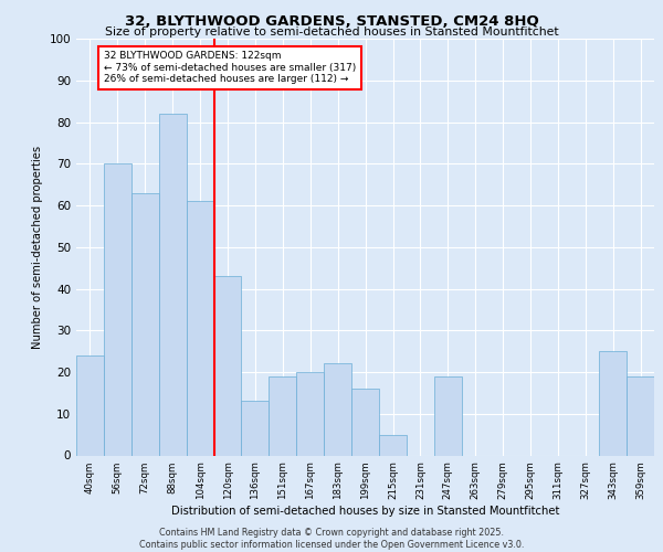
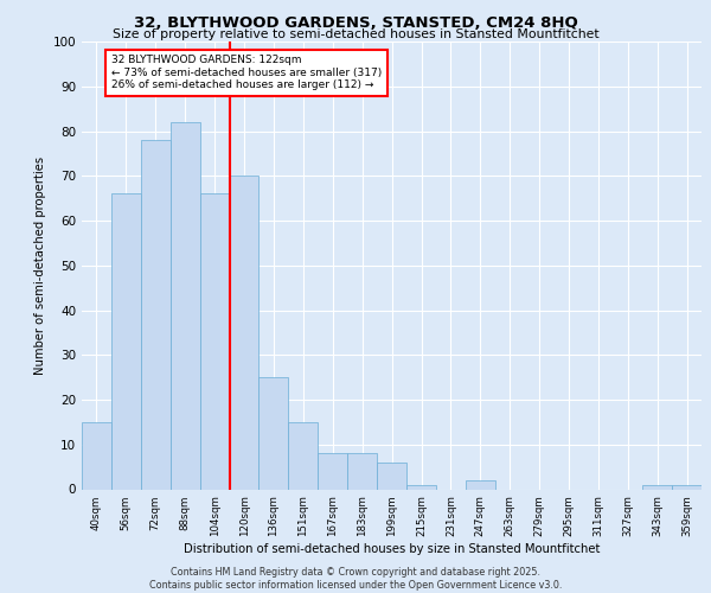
40sqm: 24 -> 15
56sqm: 70 -> 66
72sqm: 63 -> 78
104sqm: 61 -> 66
120sqm: 43 -> 70
136sqm: 13 -> 25
151sqm: 19 -> 15
167sqm: 20 -> 8
183sqm: 22 -> 8
199sqm: 16 -> 6
215sqm: 5 -> 1
247sqm: 19 -> 2
343sqm: 25 -> 1
359sqm: 19 -> 1
